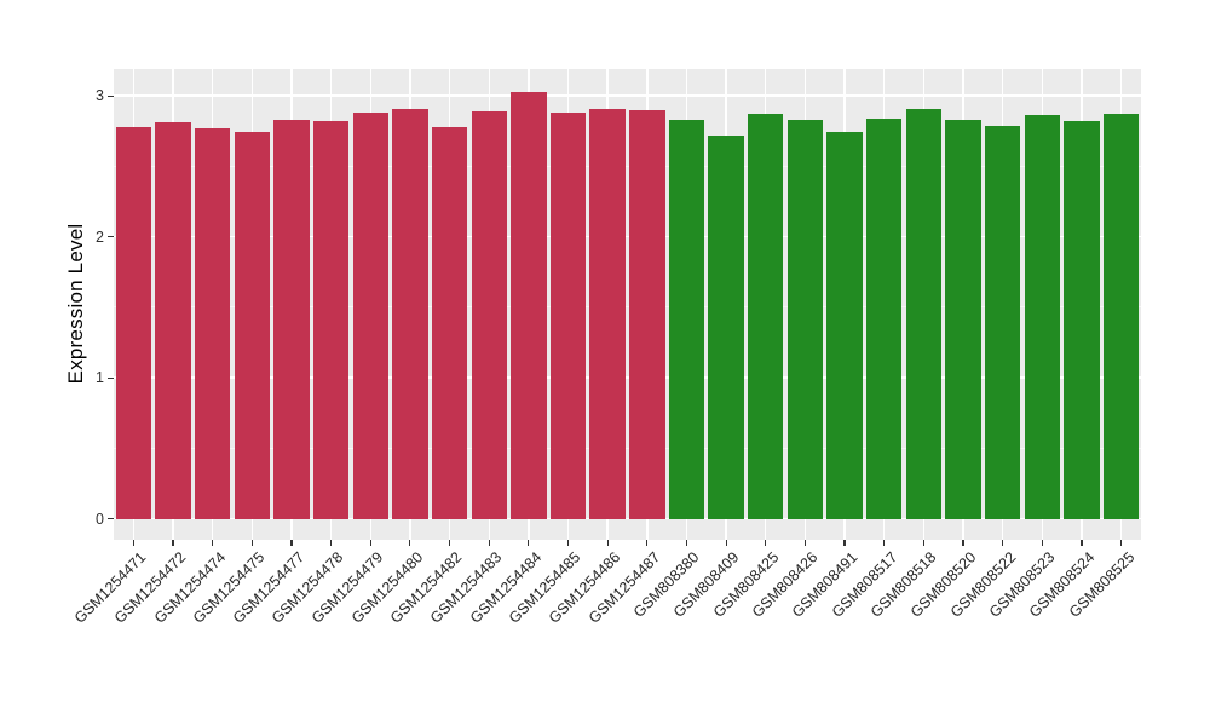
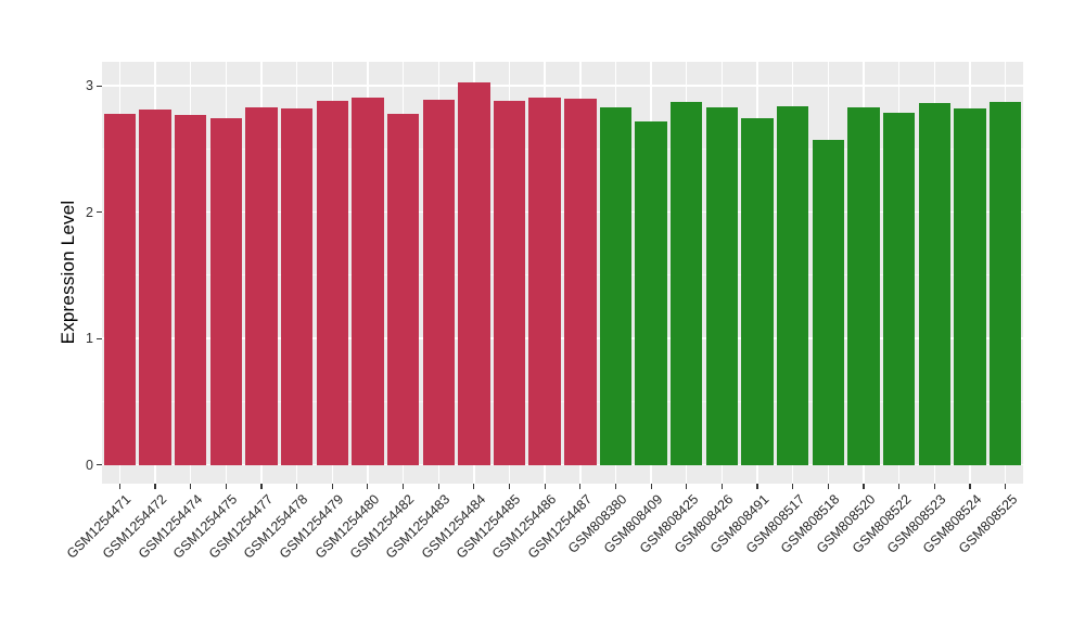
GSM808518: 2.91 -> 2.57
